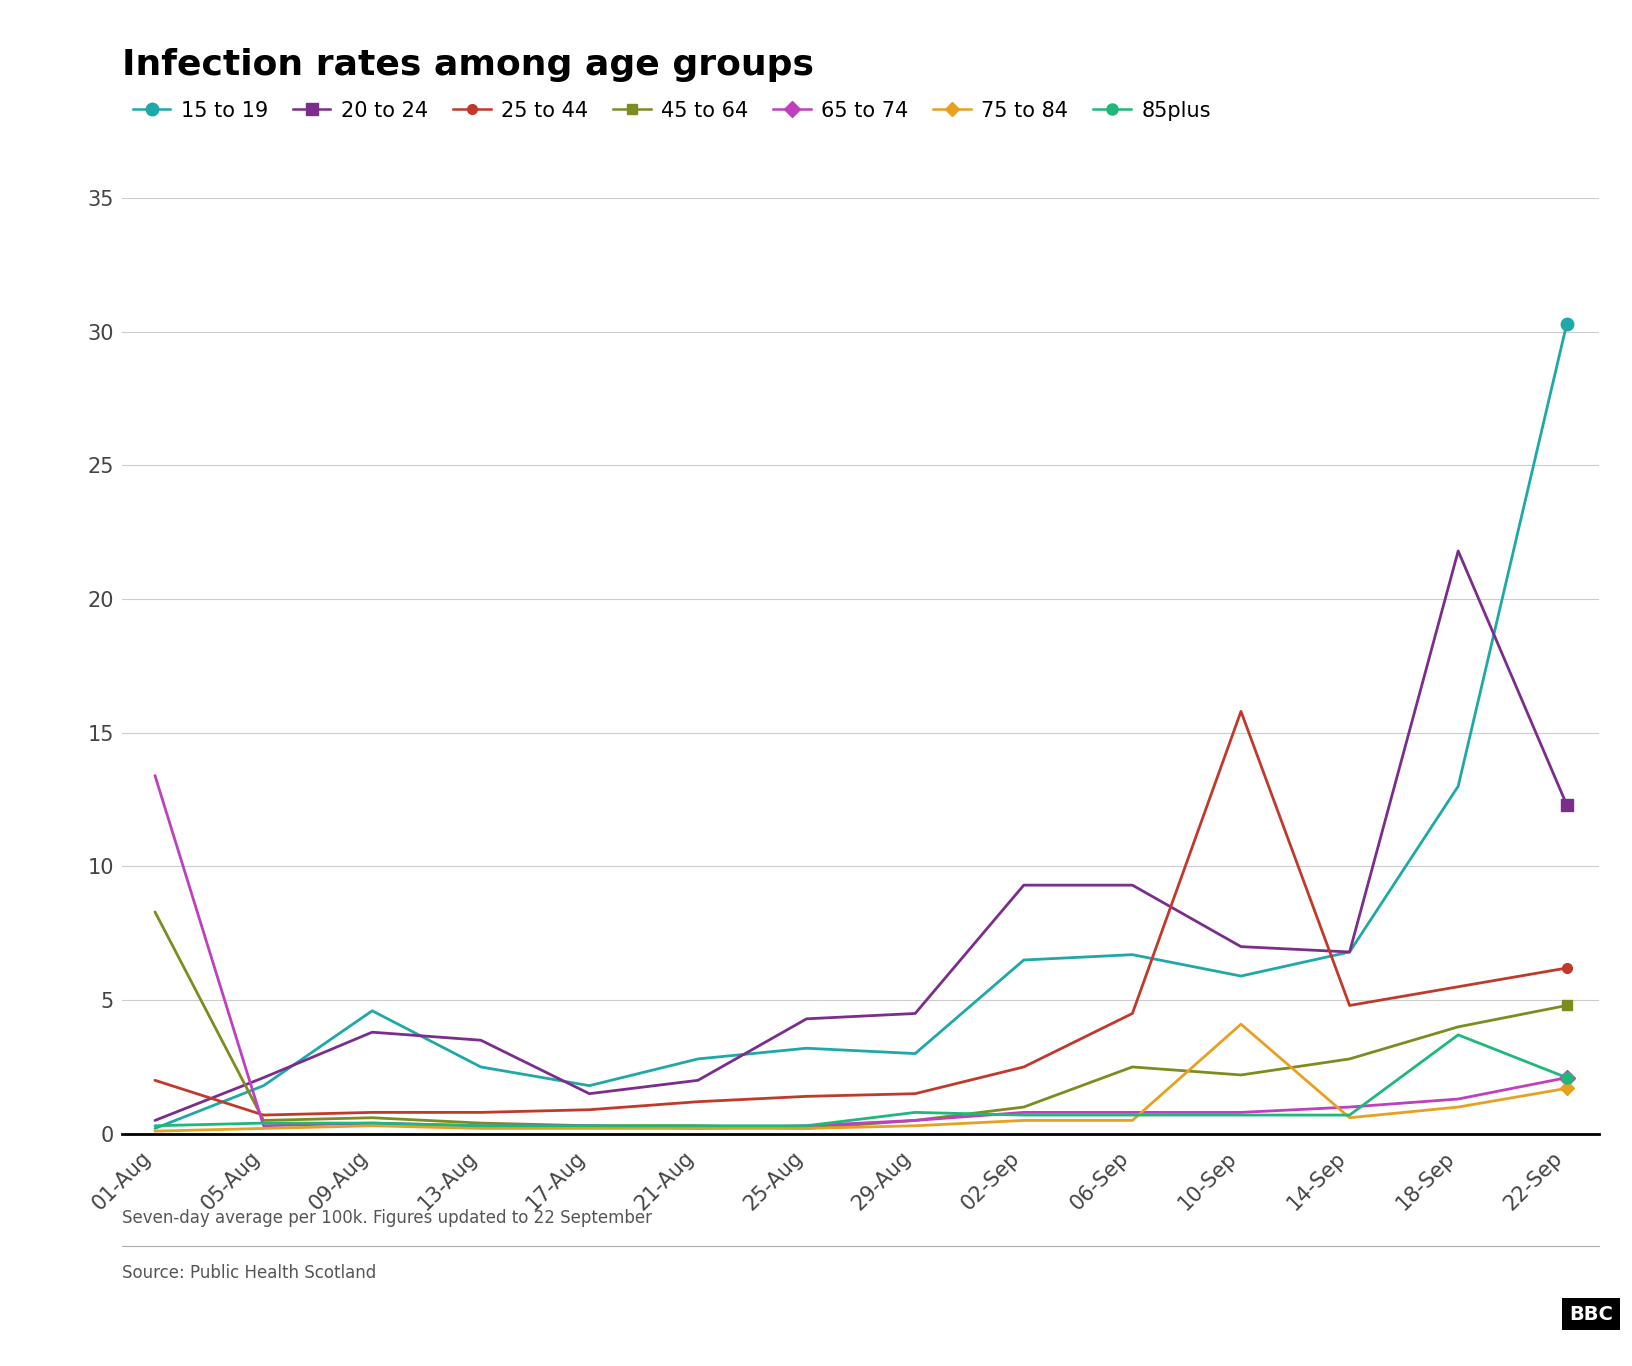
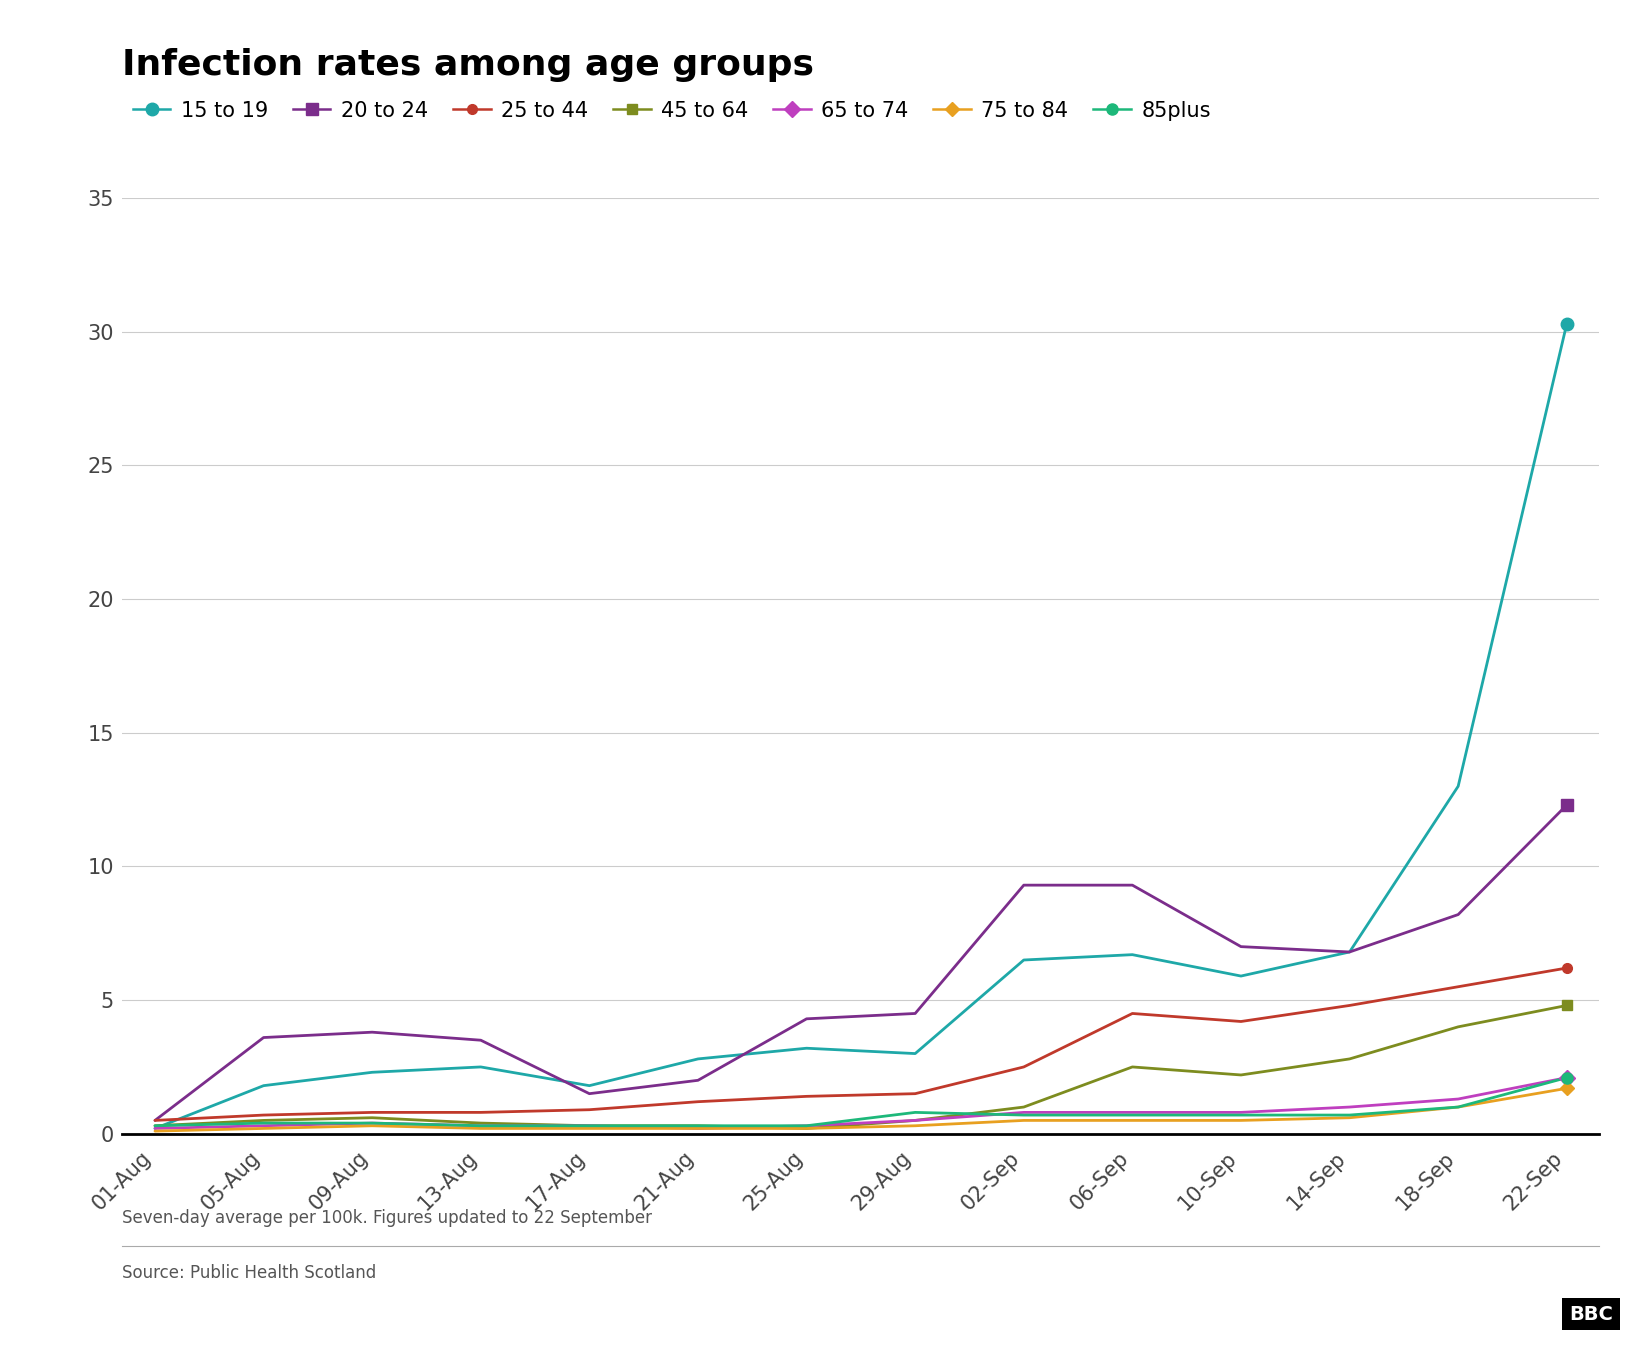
25 to 44/01-Aug: 2.0 -> 0.5
45 to 64/01-Aug: 8.3 -> 0.3
65 to 74/01-Aug: 13.4 -> 0.2
20 to 24/05-Aug: 2.1 -> 3.6
15 to 19/09-Aug: 4.6 -> 2.3
25 to 44/10-Sep: 15.8 -> 4.2
75 to 84/10-Sep: 4.1 -> 0.5
20 to 24/18-Sep: 21.8 -> 8.2
85plus/18-Sep: 3.7 -> 1.0
